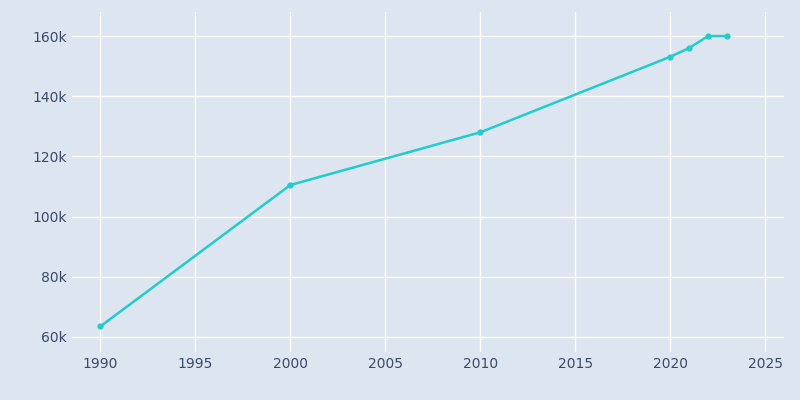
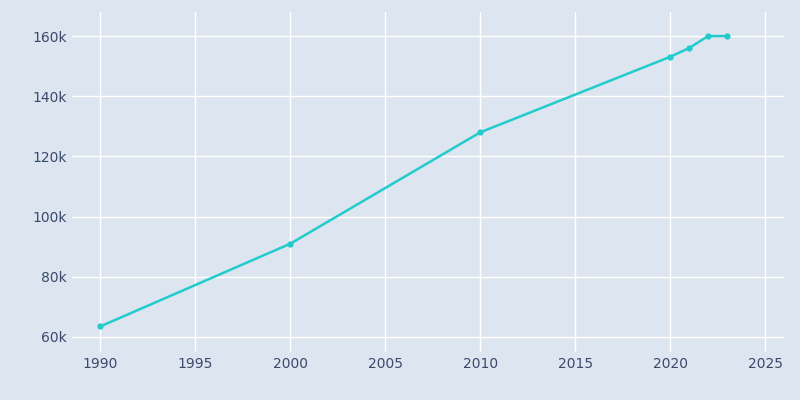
2000: 110.5k -> 91.0k
